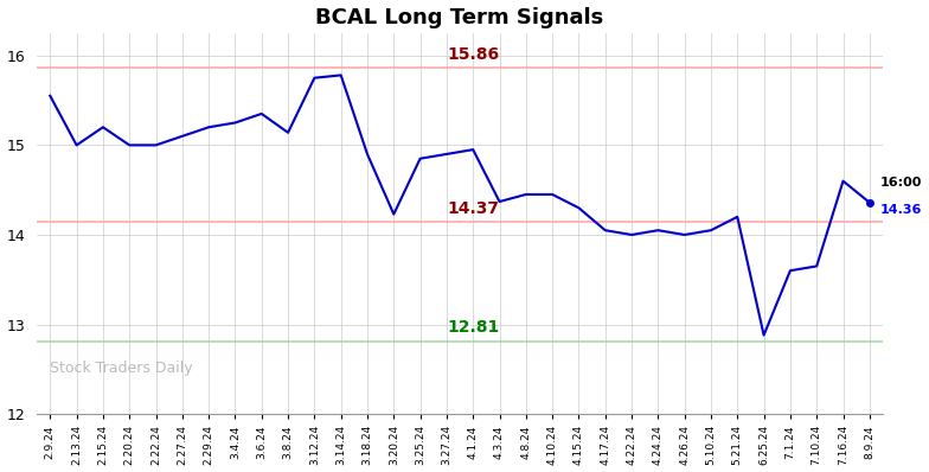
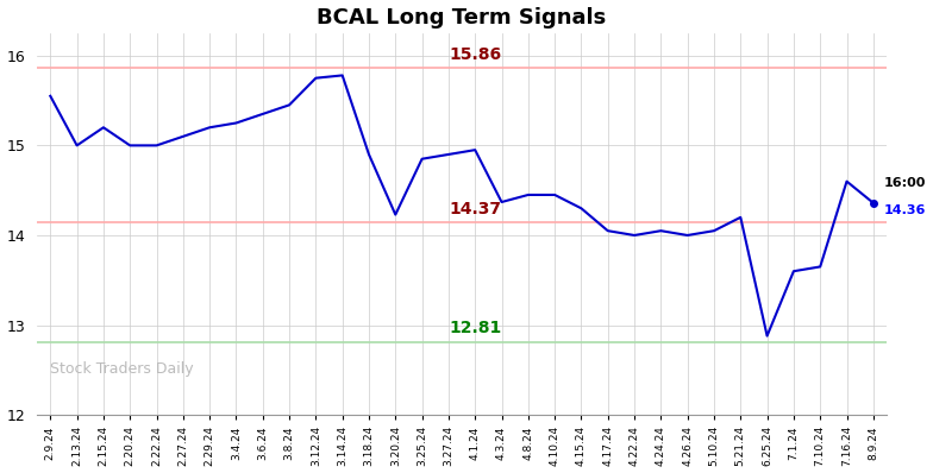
3.8.24: 15.14 -> 15.45
